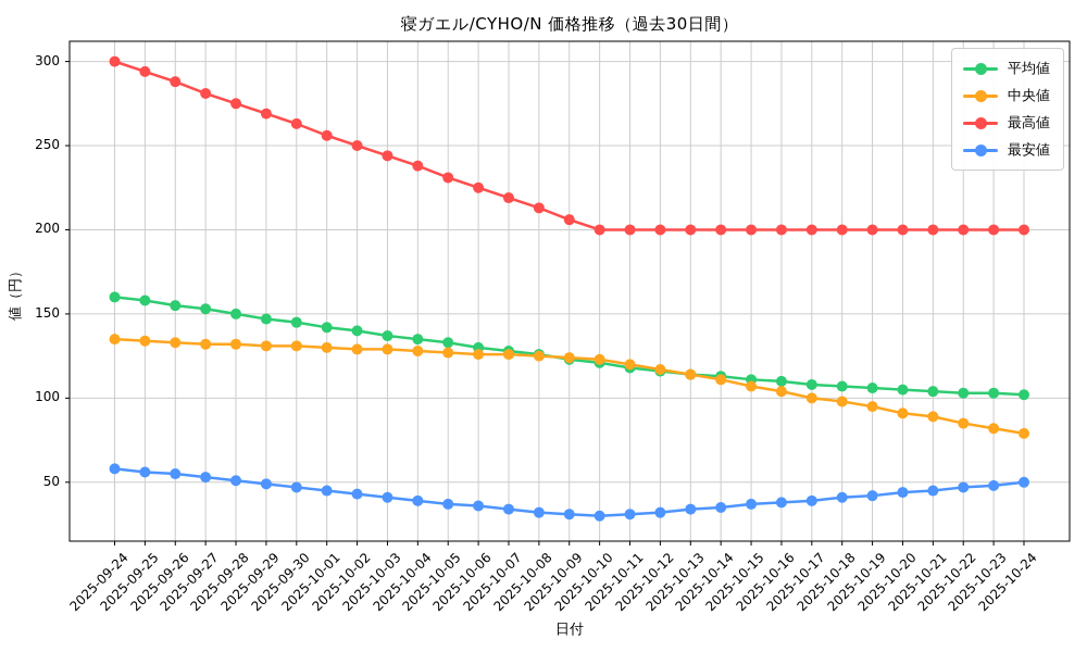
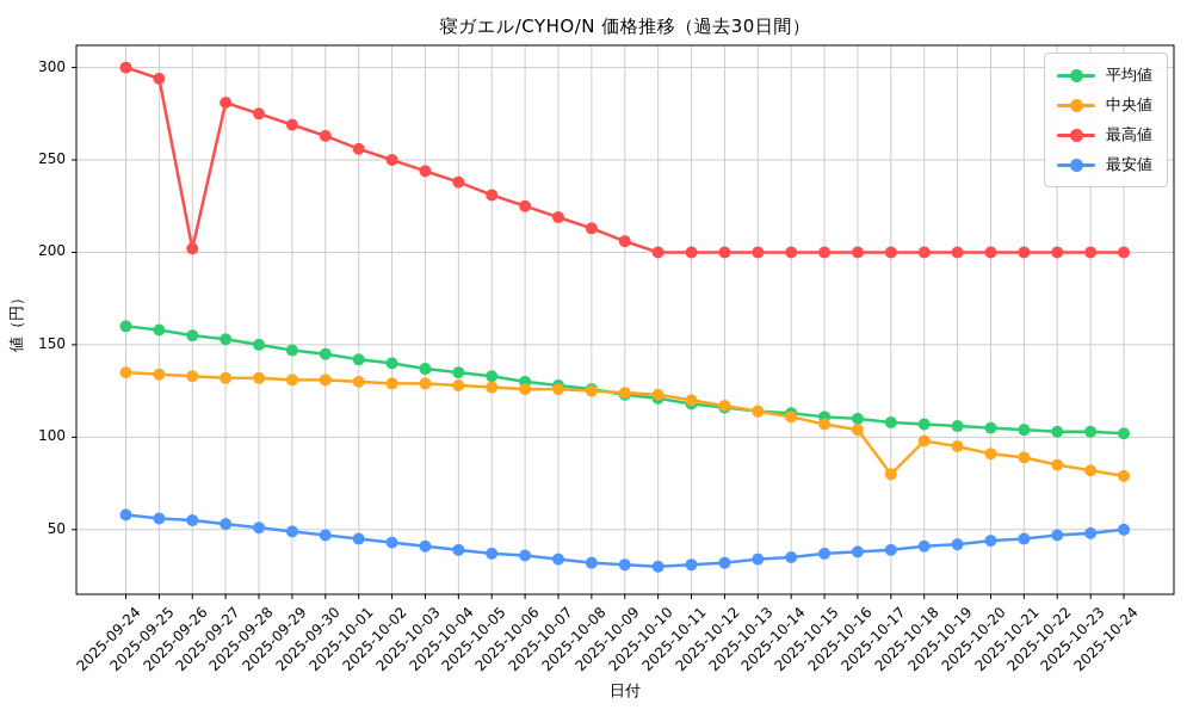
最高値/2025-09-26: 288 -> 202
中央値/2025-10-17: 100 -> 80
